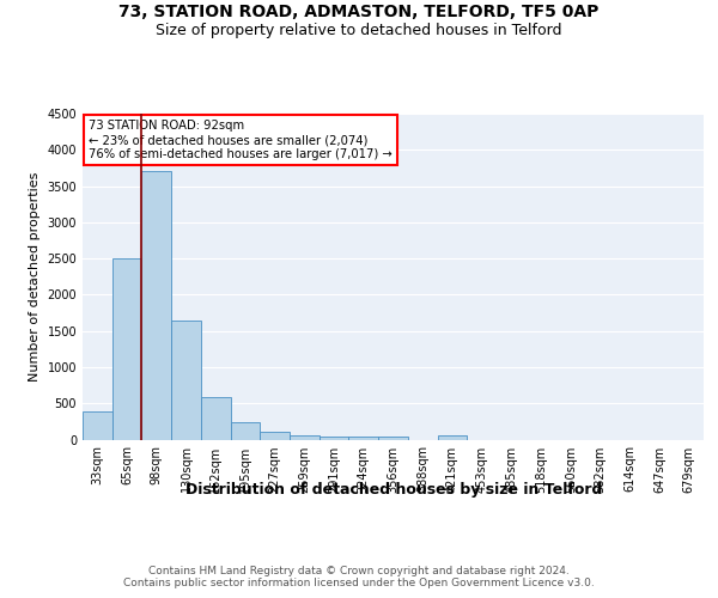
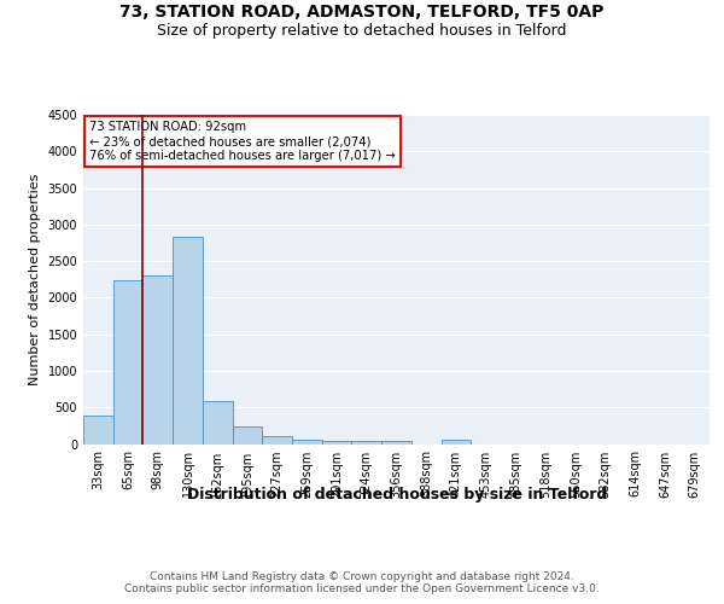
65sqm: 2500 -> 2240
98sqm: 3700 -> 2300
130sqm: 1650 -> 2840
